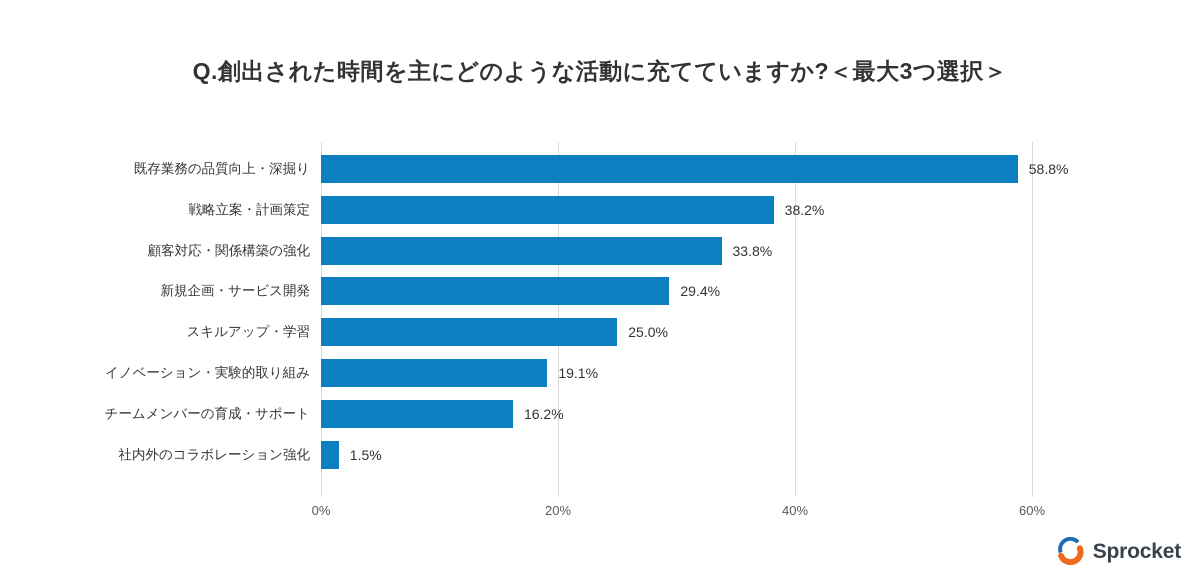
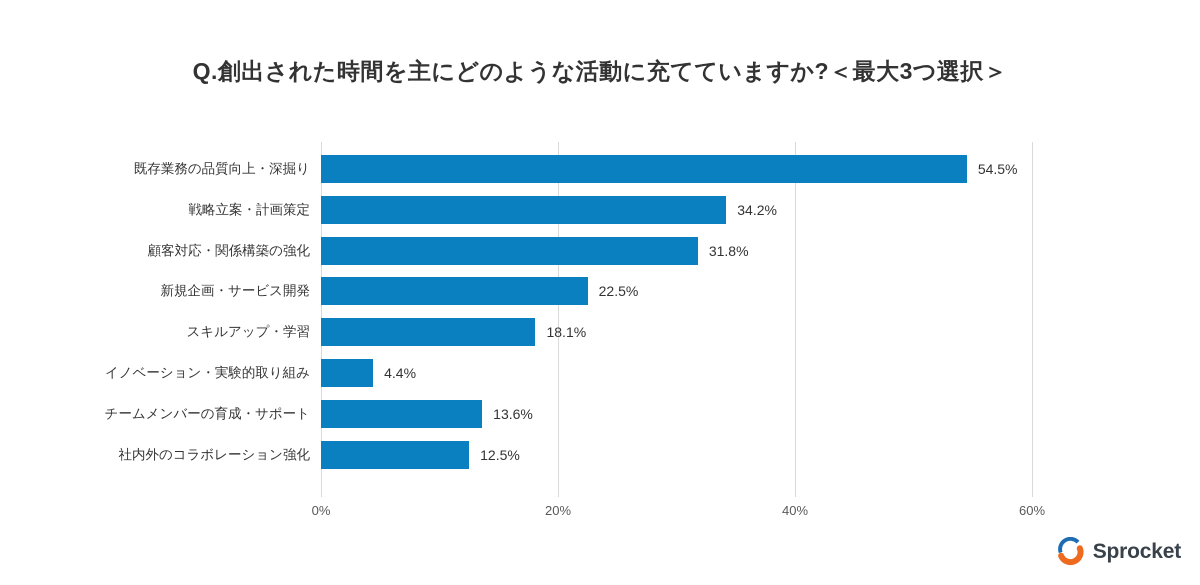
既存業務の品質向上・深掘り: 58.8% -> 54.5%
戦略立案・計画策定: 38.2% -> 34.2%
顧客対応・関係構築の強化: 33.8% -> 31.8%
新規企画・サービス開発: 29.4% -> 22.5%
スキルアップ・学習: 25.0% -> 18.1%
イノベーション・実験的取り組み: 19.1% -> 4.4%
チームメンバーの育成・サポート: 16.2% -> 13.6%
社内外のコラボレーション強化: 1.5% -> 12.5%
